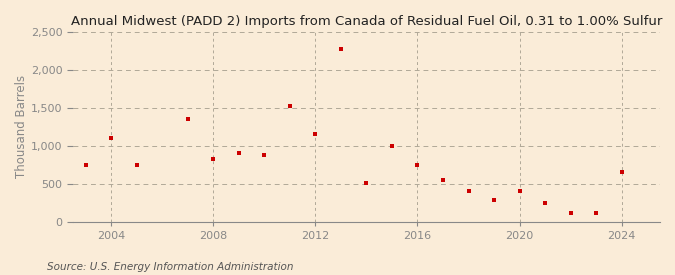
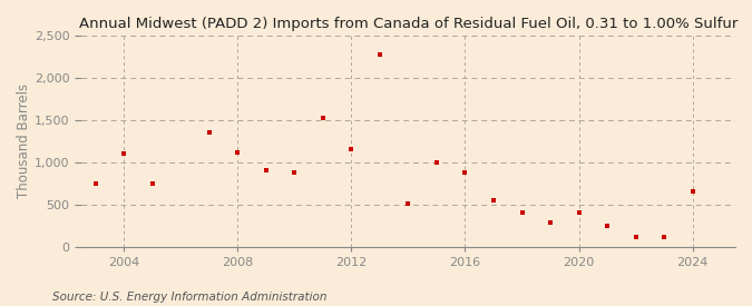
2008: 820 -> 1,120
2016: 750 -> 880
